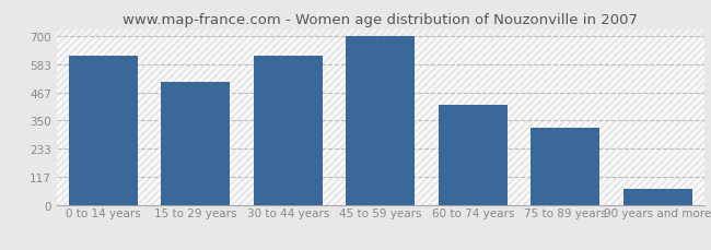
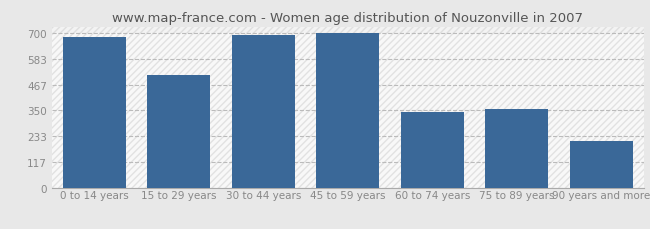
0 to 14 years: 620 -> 685
30 to 44 years: 620 -> 690
60 to 74 years: 415 -> 345
75 to 89 years: 320 -> 355
90 years and more: 65 -> 210
